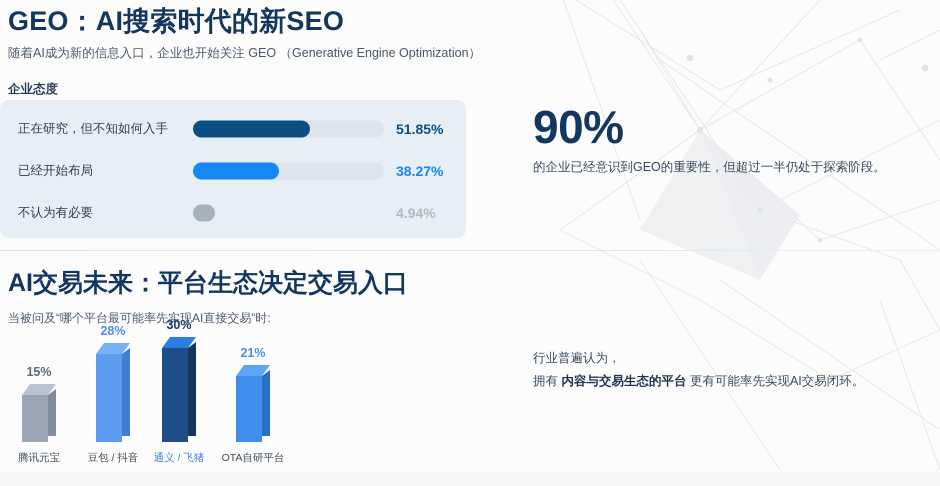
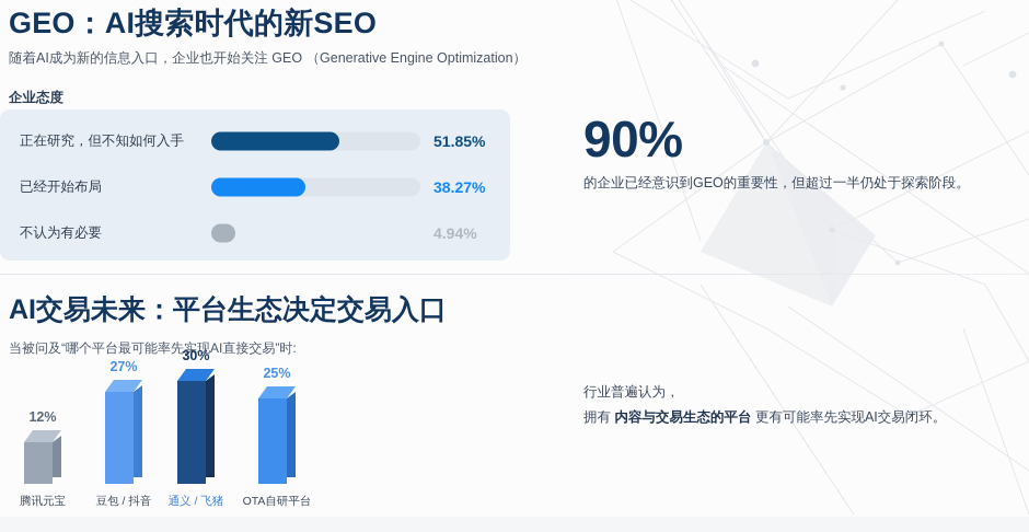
腾讯元宝: 15% -> 12%
豆包 / 抖音: 28% -> 27%
OTA自研平台: 21% -> 25%
